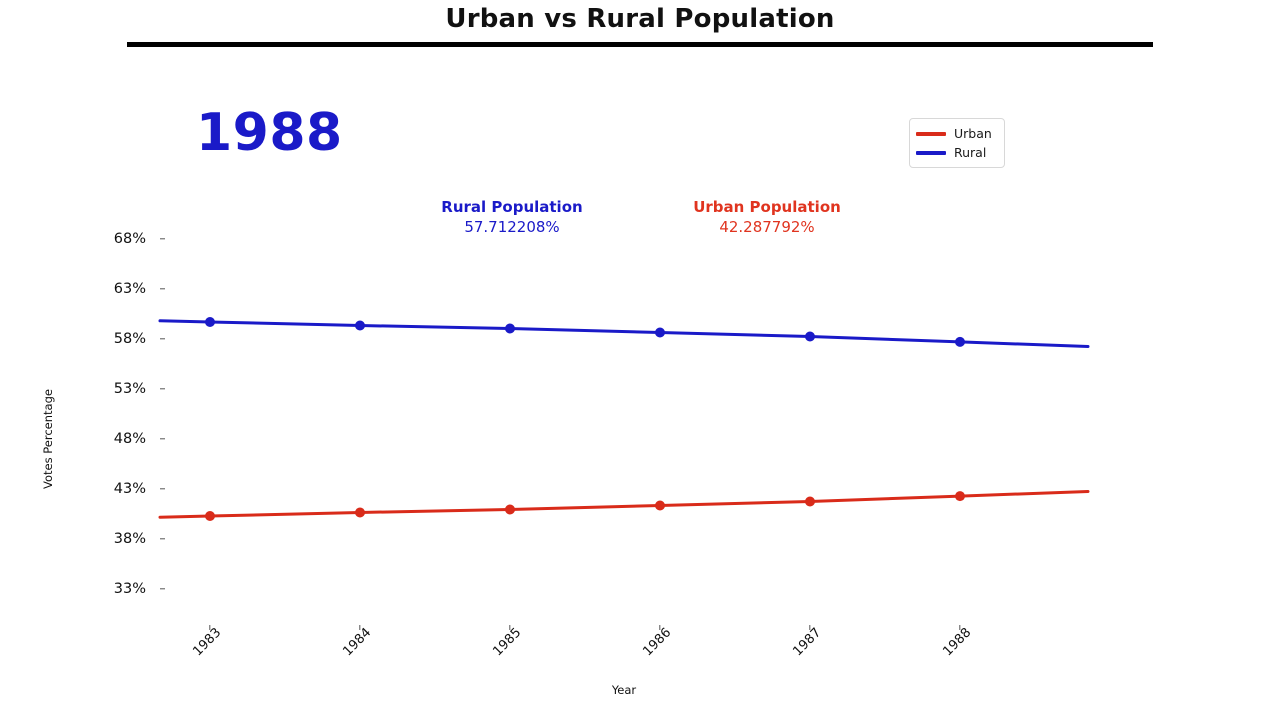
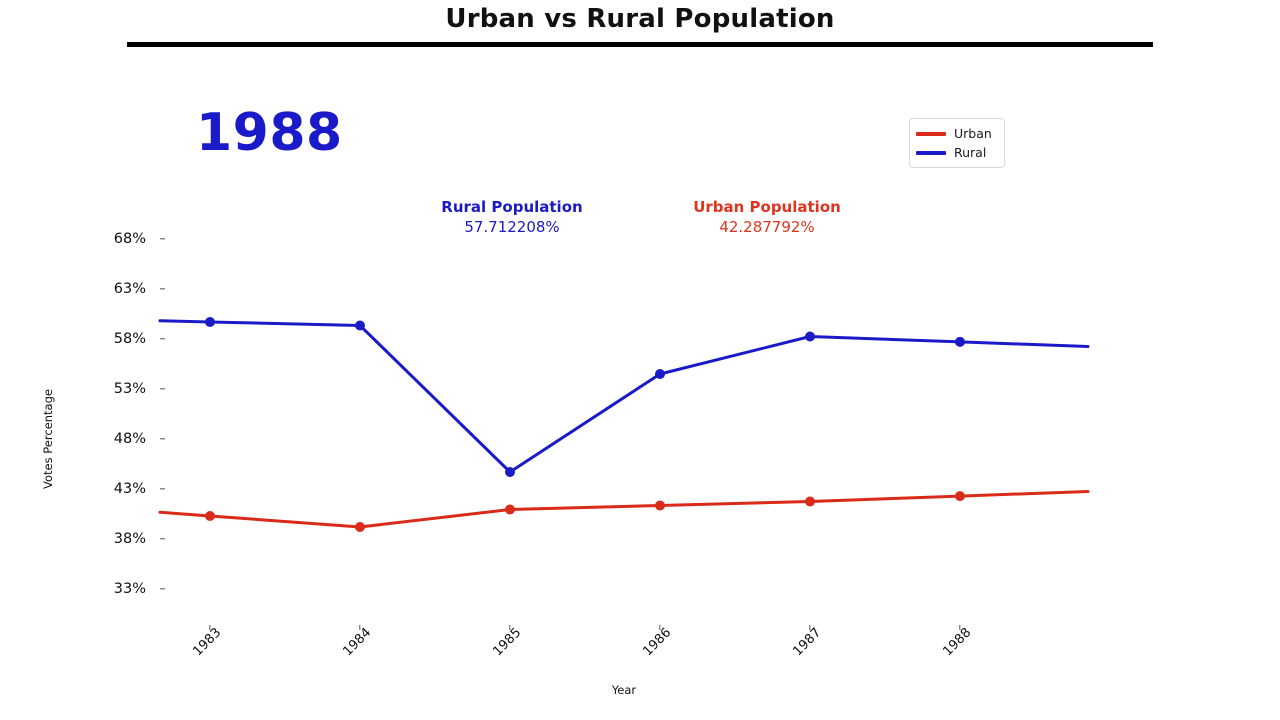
Urban/1984: 40.6% -> 39.2%
Rural/1985: 59.0% -> 44.7%
Rural/1986: 58.6% -> 54.5%
